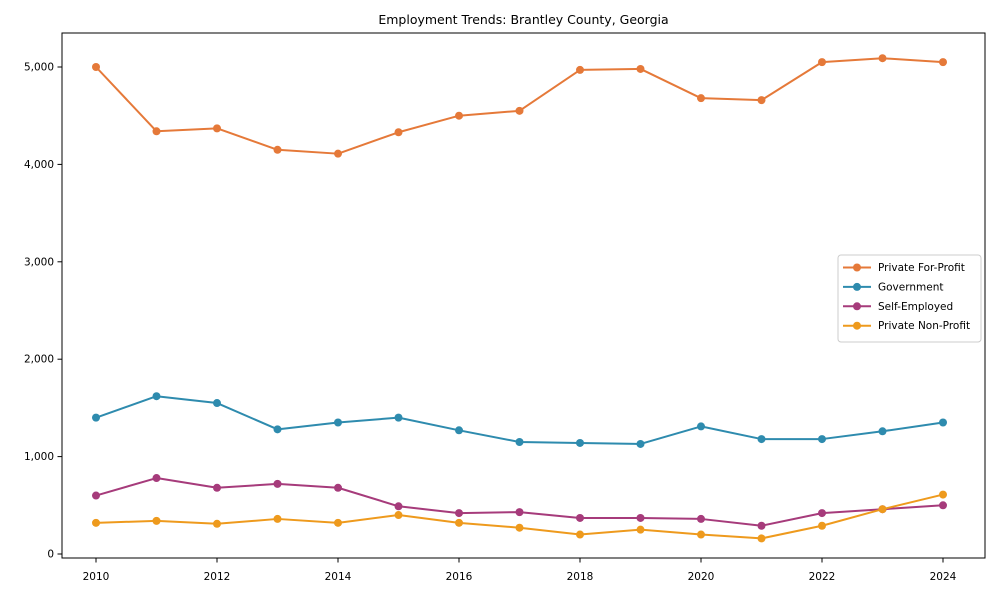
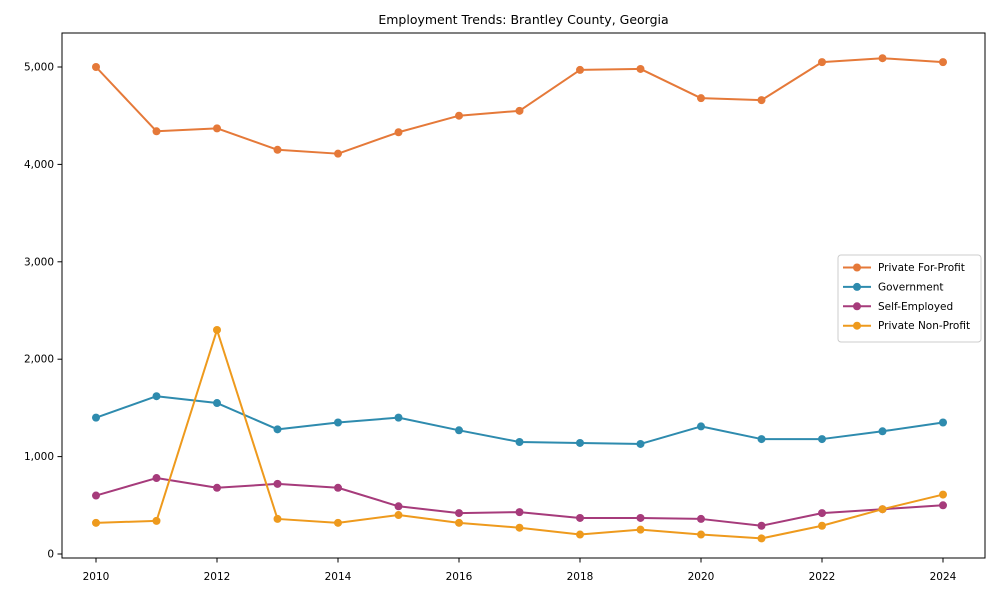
Private Non-Profit/2012: 300 -> 2300
